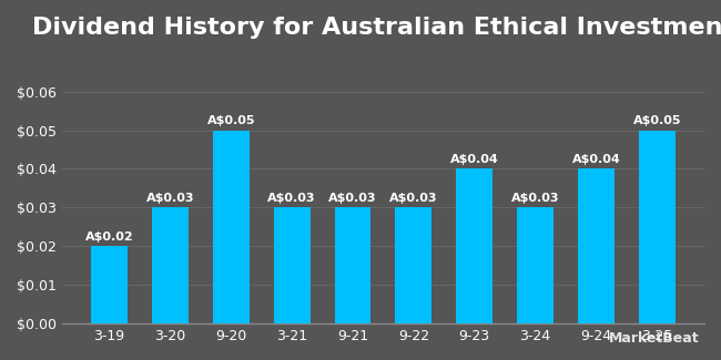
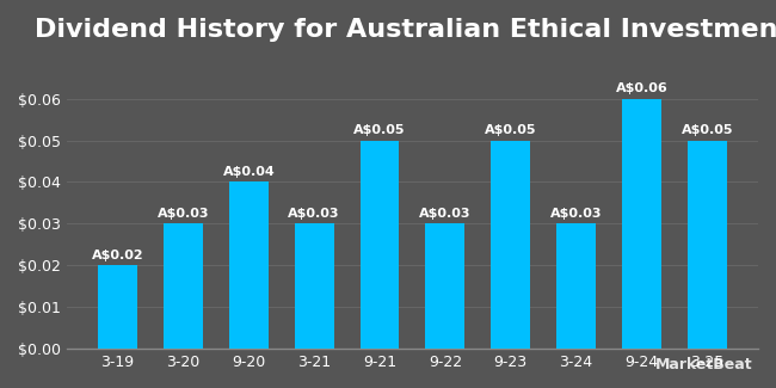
9-20: A$0.05 -> A$0.04
9-21: A$0.03 -> A$0.05
9-23: A$0.04 -> A$0.05
9-24: A$0.04 -> A$0.06
